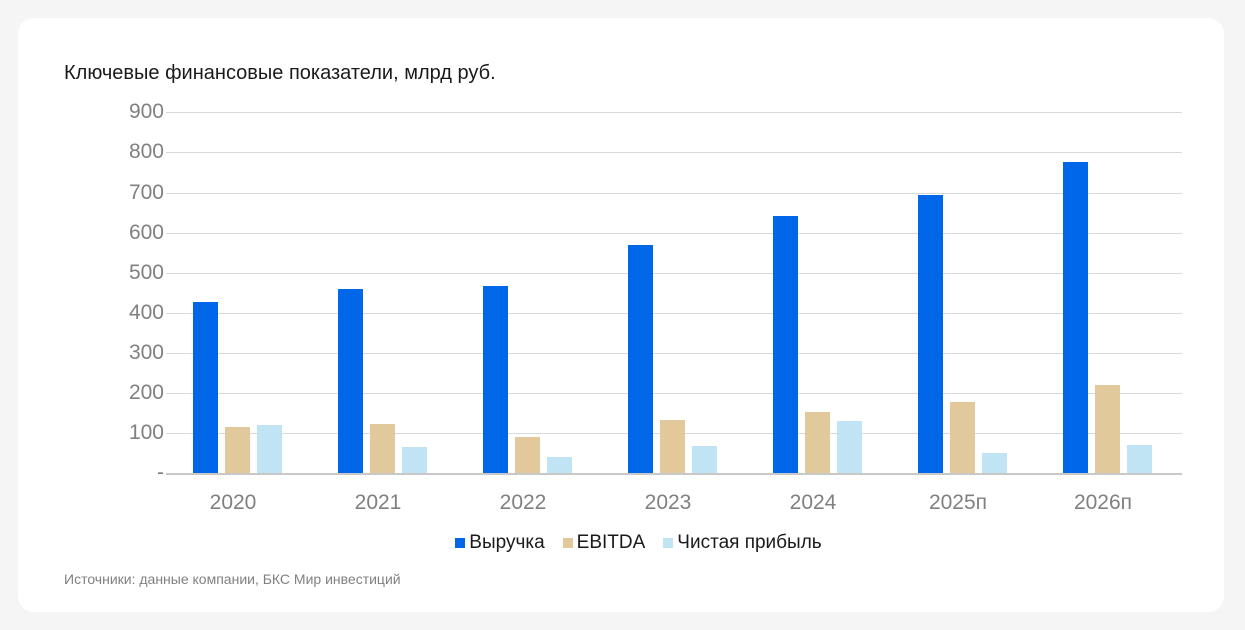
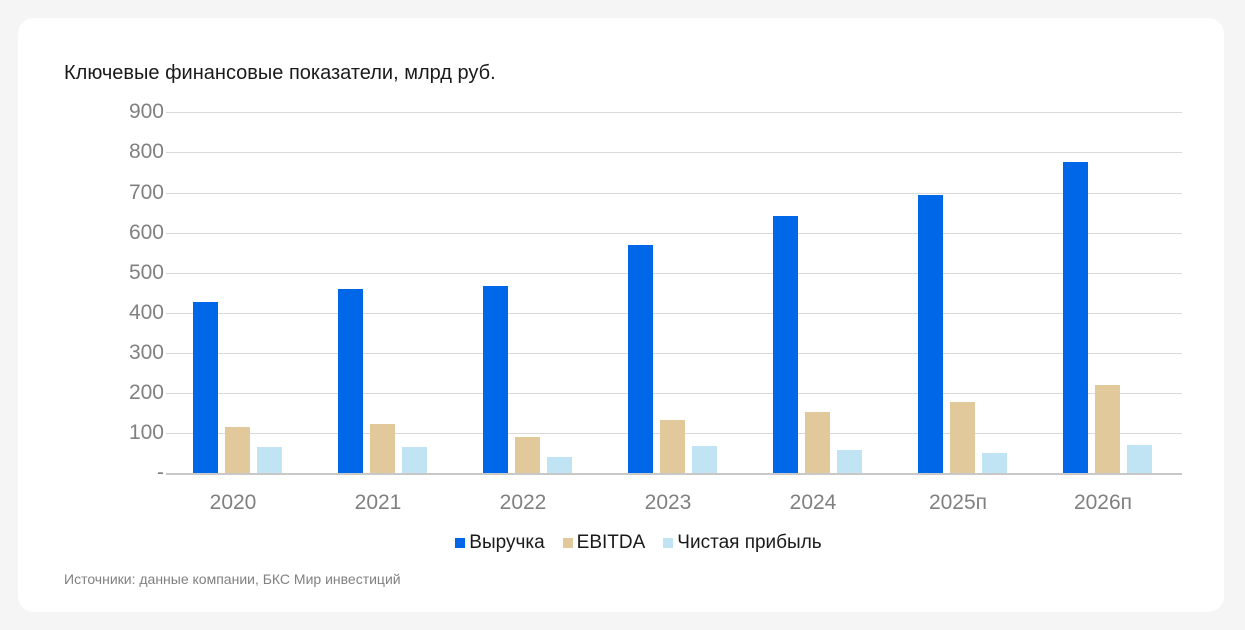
Чистая прибыль/2020: 120 -> 60
Чистая прибыль/2024: 130 -> 60
